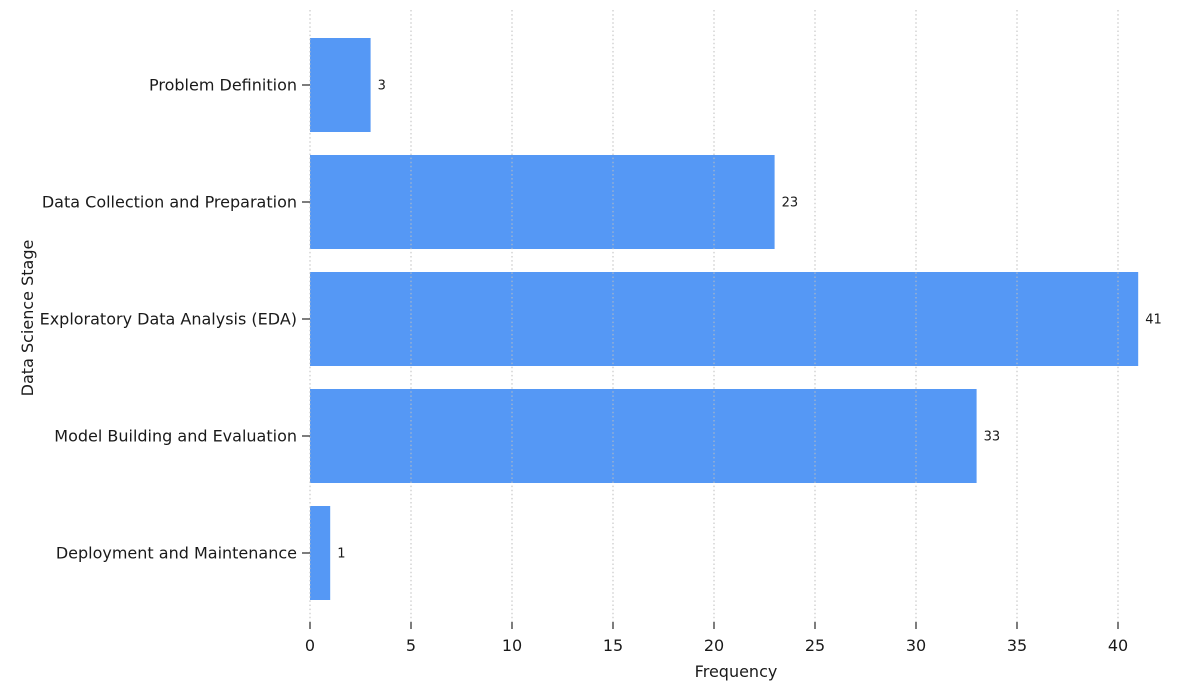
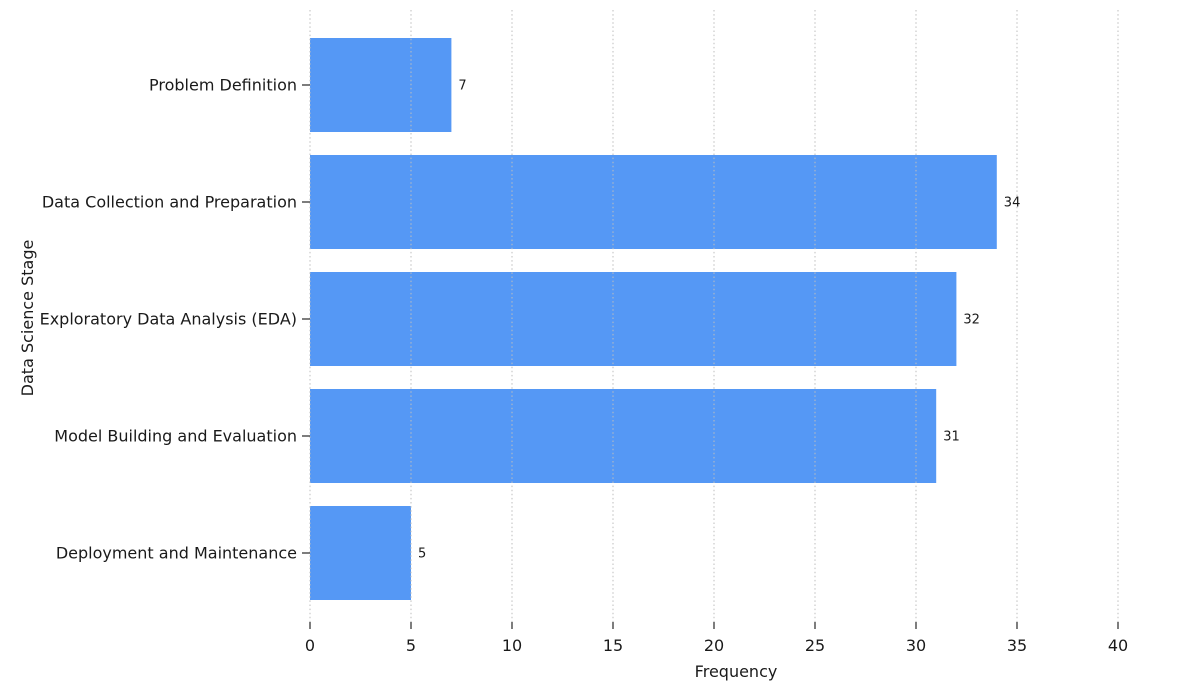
Problem Definition: 3 -> 7
Data Collection and Preparation: 23 -> 34
Exploratory Data Analysis (EDA): 41 -> 32
Model Building and Evaluation: 33 -> 31
Deployment and Maintenance: 1 -> 5
